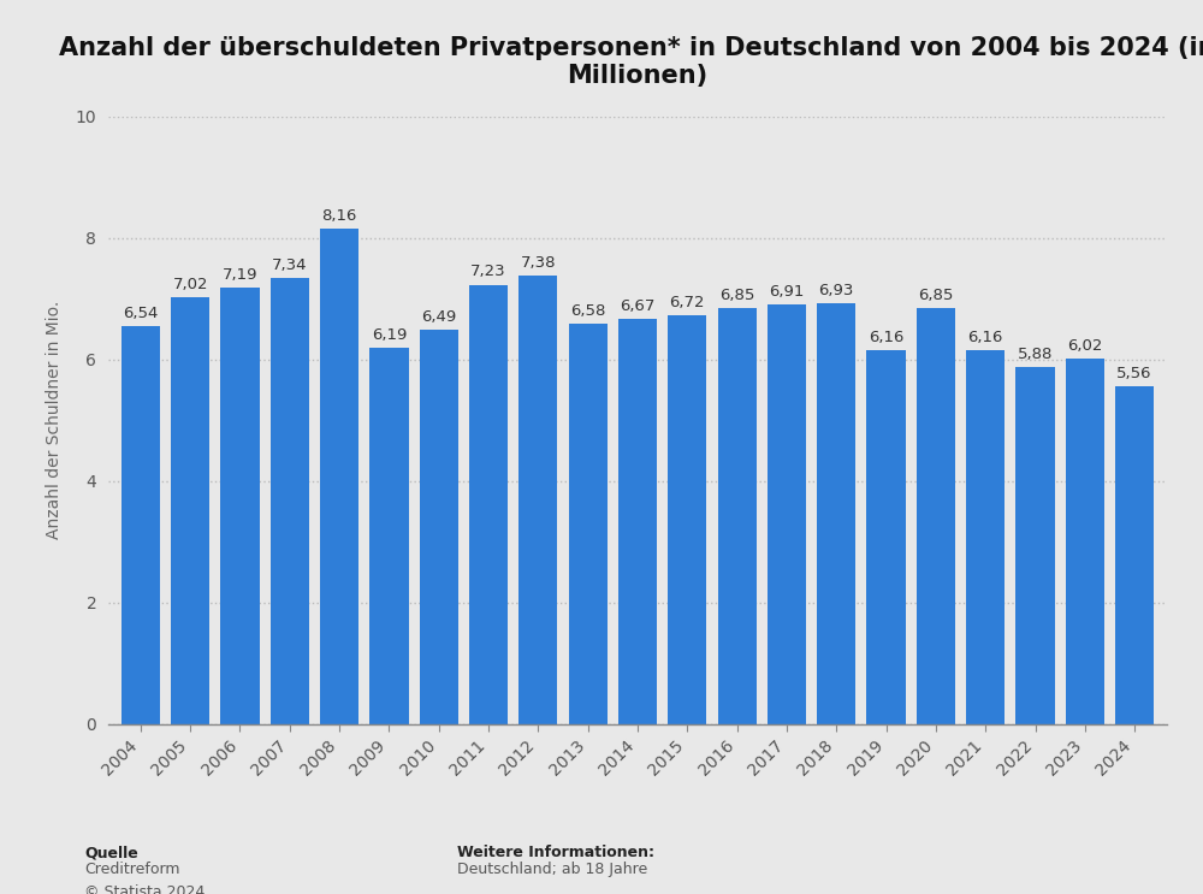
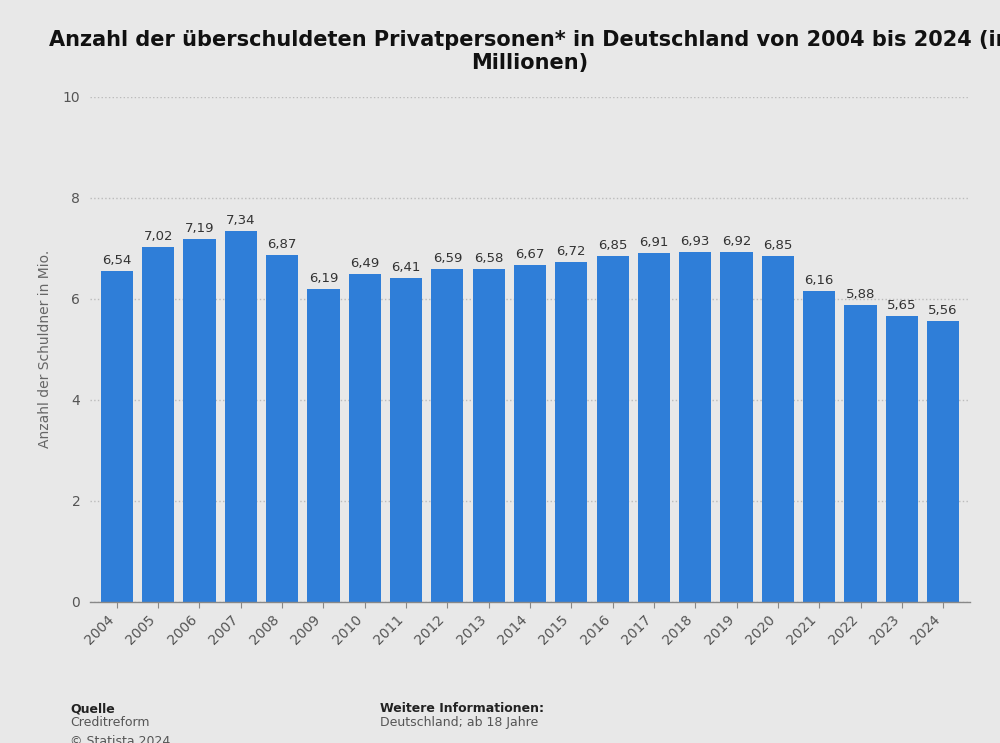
2008: 8,16 -> 6,87
2011: 7,23 -> 6,41
2012: 7,38 -> 6,59
2019: 6,16 -> 6,92
2023: 6,02 -> 5,65
